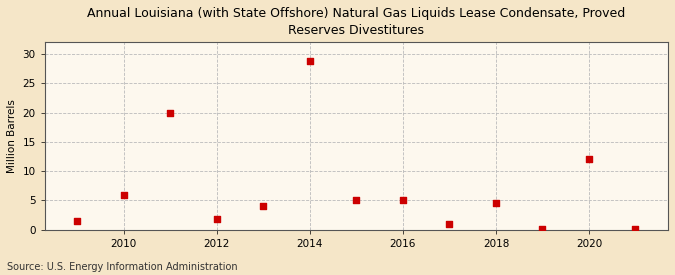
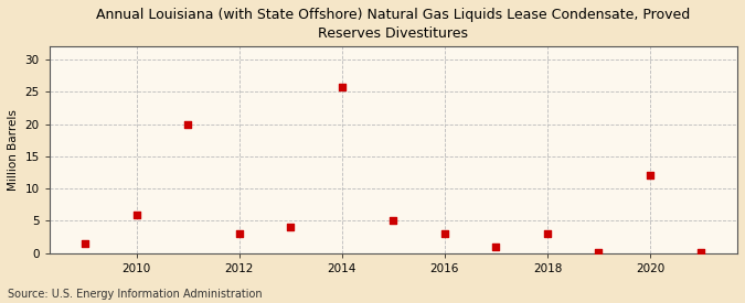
2012: 1.8 -> 3.0
2014: 28.8 -> 25.7
2016: 5.0 -> 3.0
2018: 4.6 -> 3.0
